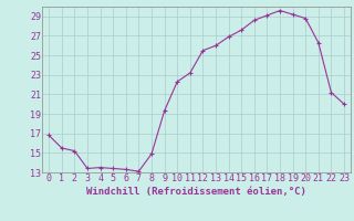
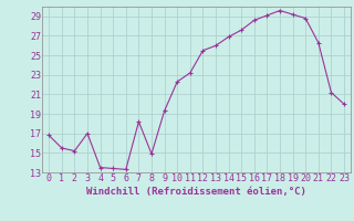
3: 13.4 -> 17.0
7: 13.1 -> 18.2
